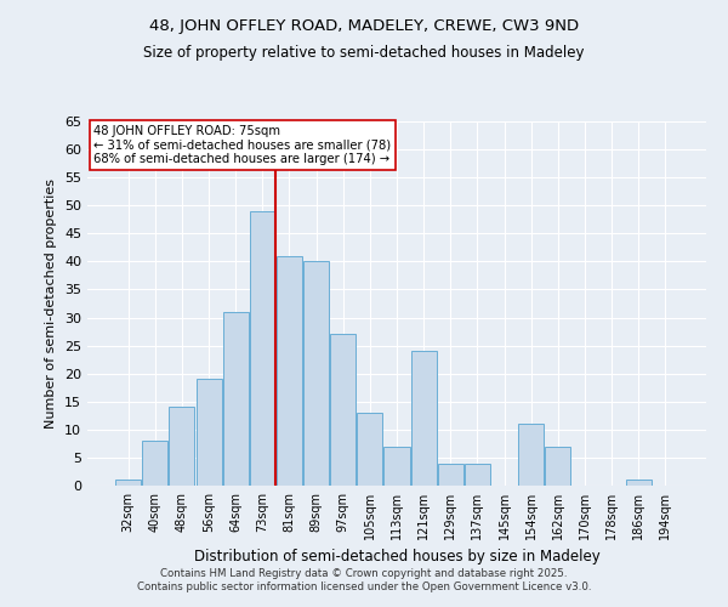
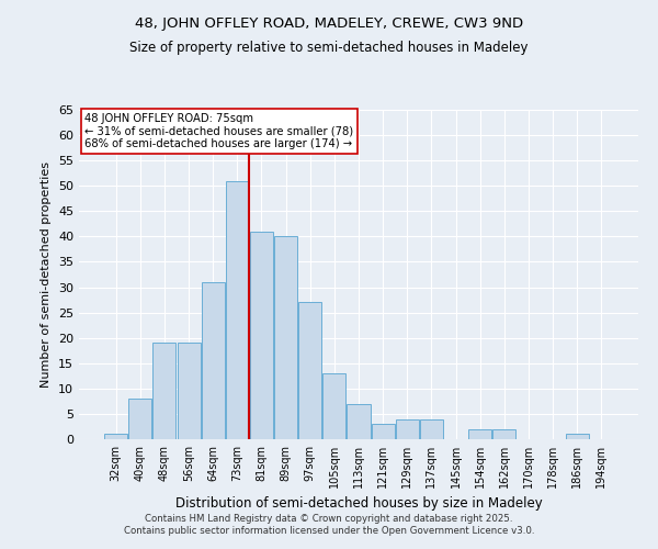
48sqm: 14 -> 19
73sqm: 49 -> 51
121sqm: 24 -> 3
154sqm: 11 -> 2
162sqm: 7 -> 2
